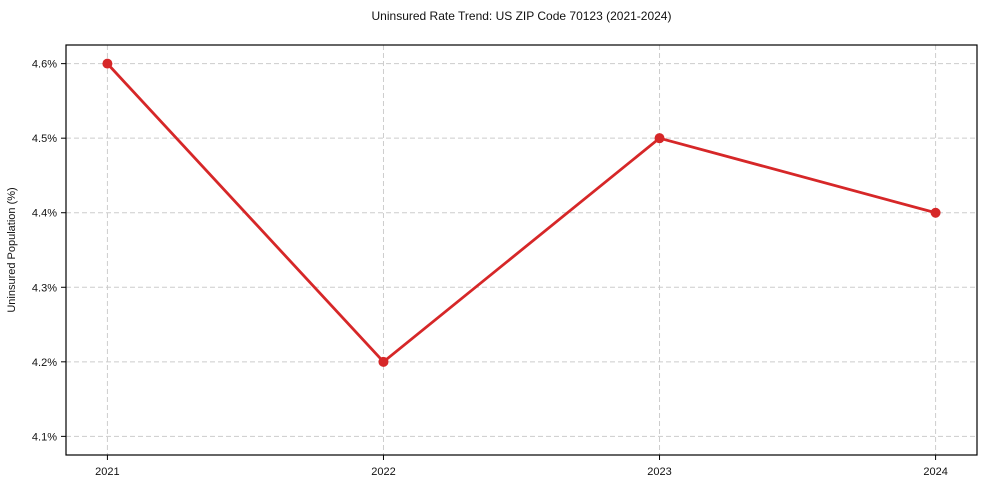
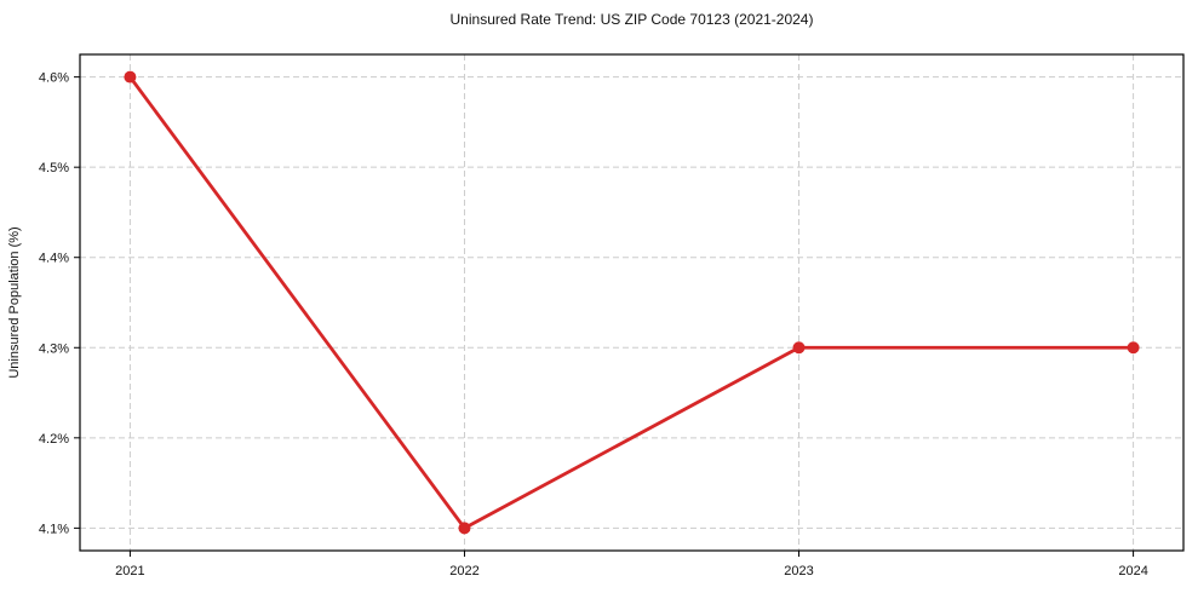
2022: 4.2% -> 4.1%
2023: 4.5% -> 4.3%
2024: 4.4% -> 4.3%
